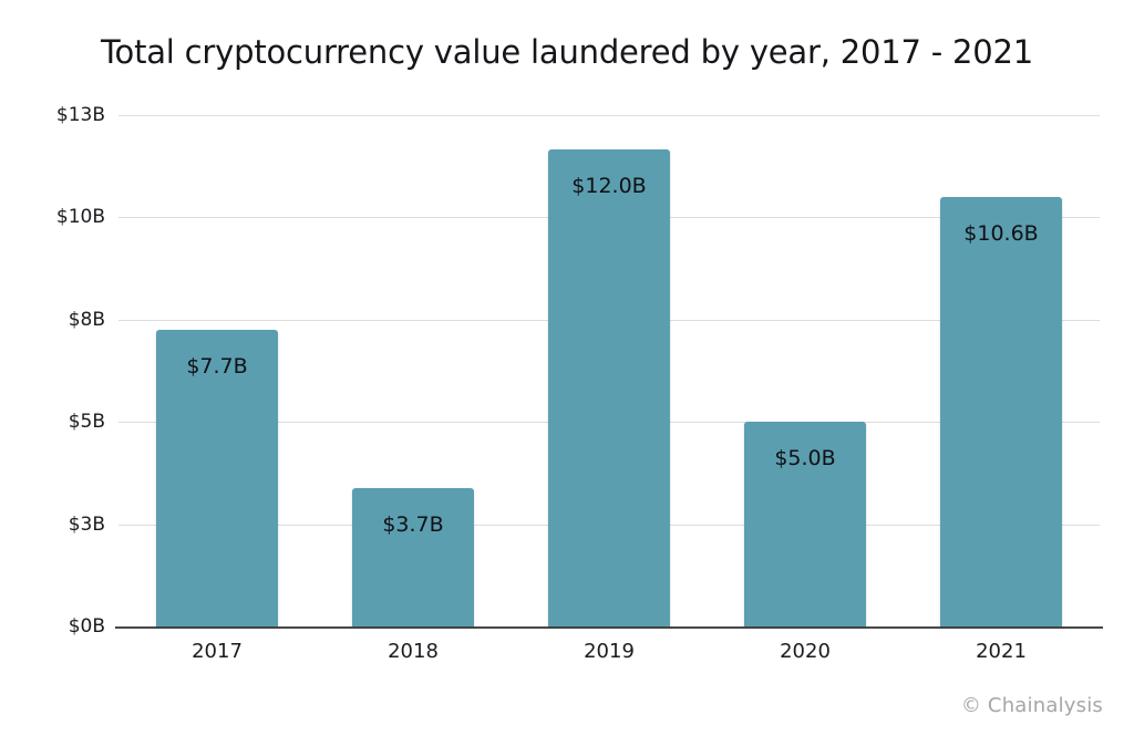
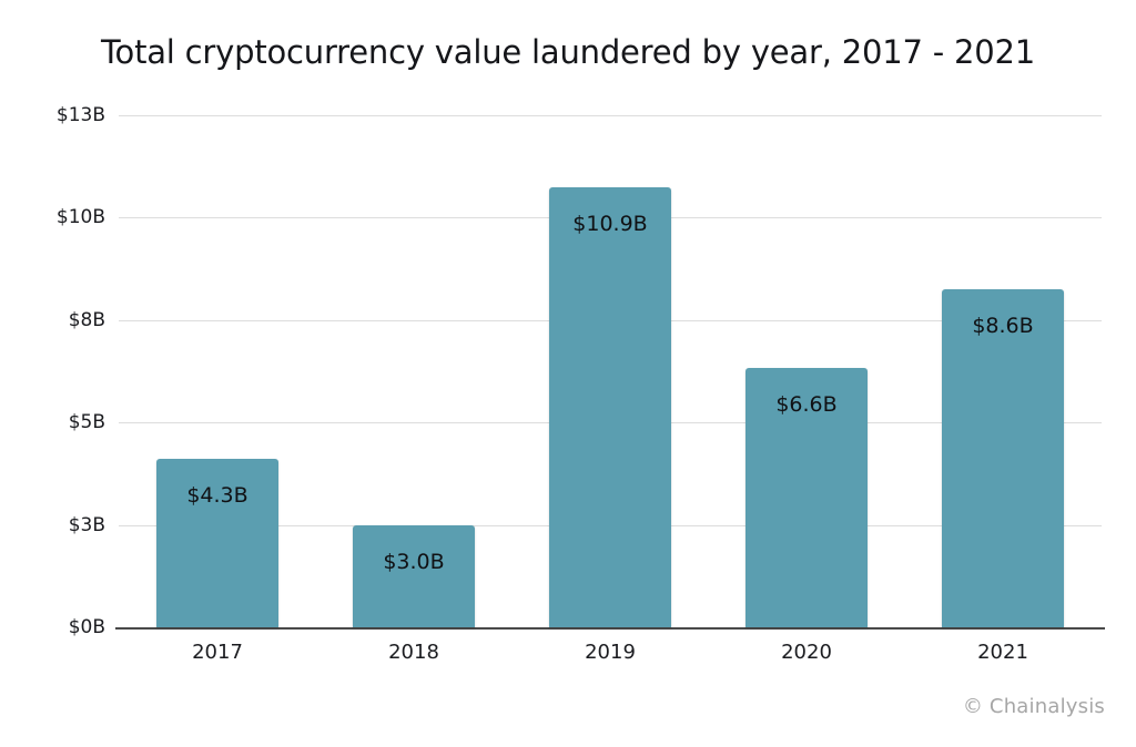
2017: $7.7B -> $4.3B
2018: $3.7B -> $3.0B
2019: $12.0B -> $10.9B
2020: $5.0B -> $6.6B
2021: $10.6B -> $8.6B
